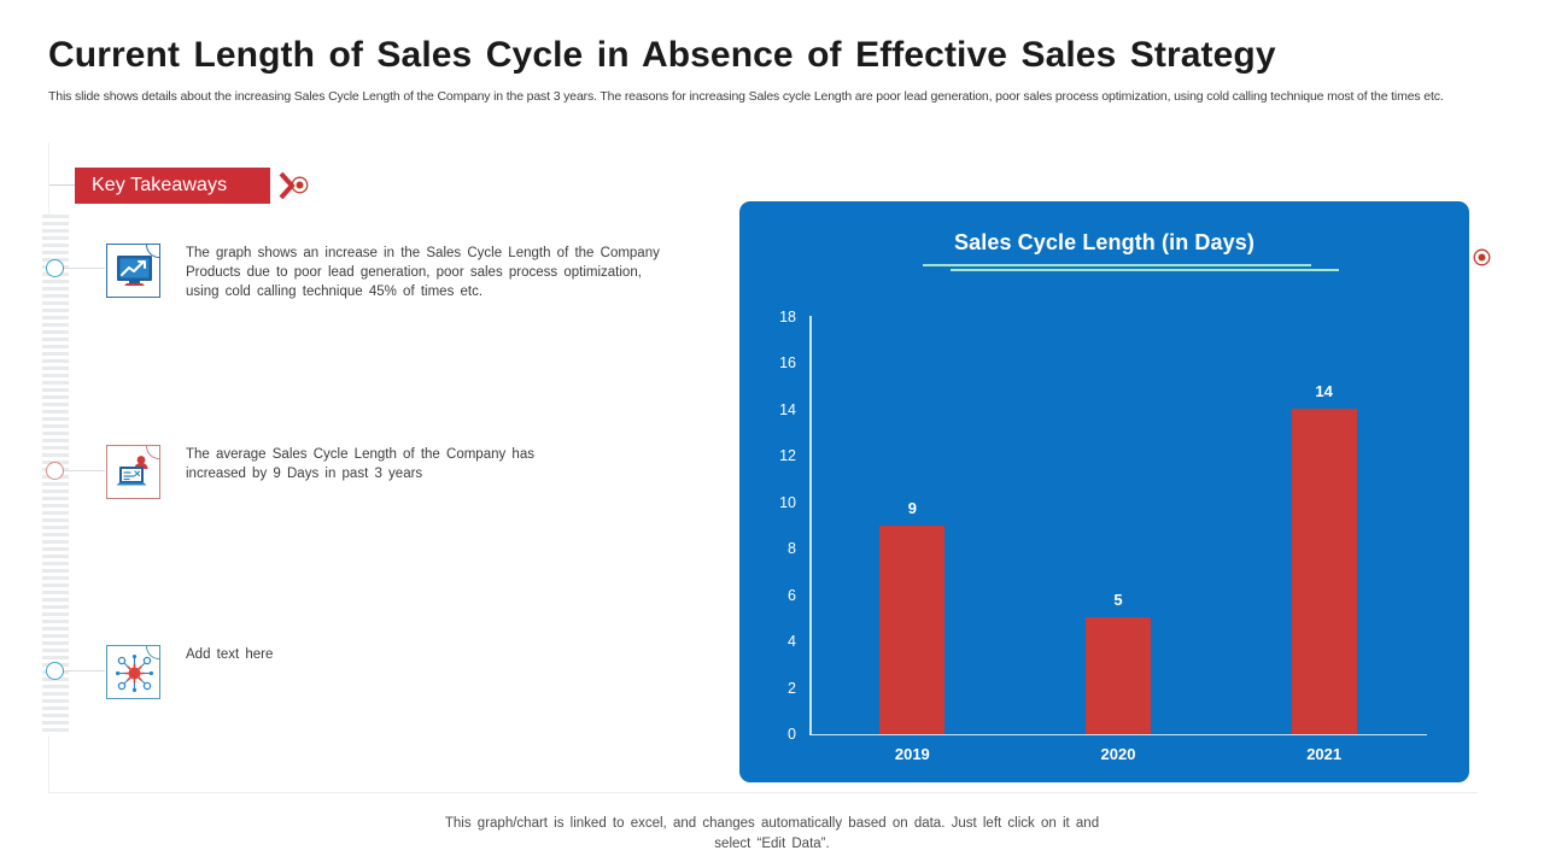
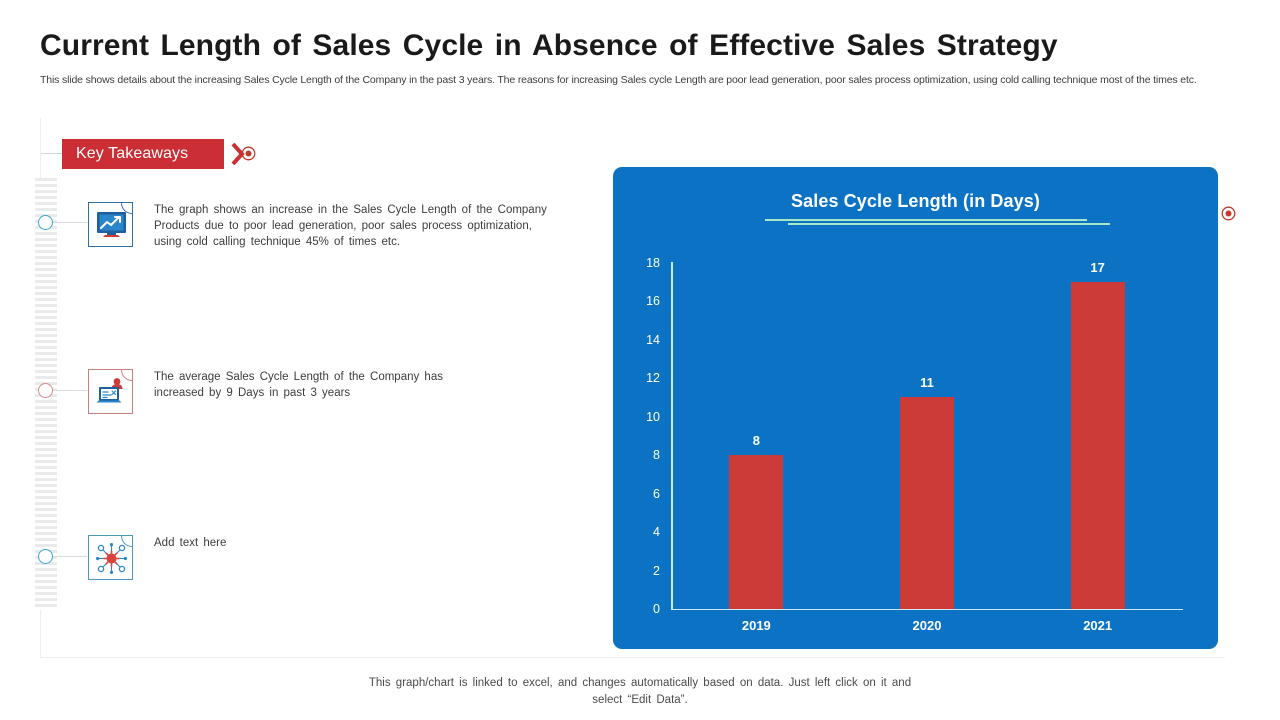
2019: 9 -> 8
2020: 5 -> 11
2021: 14 -> 17
